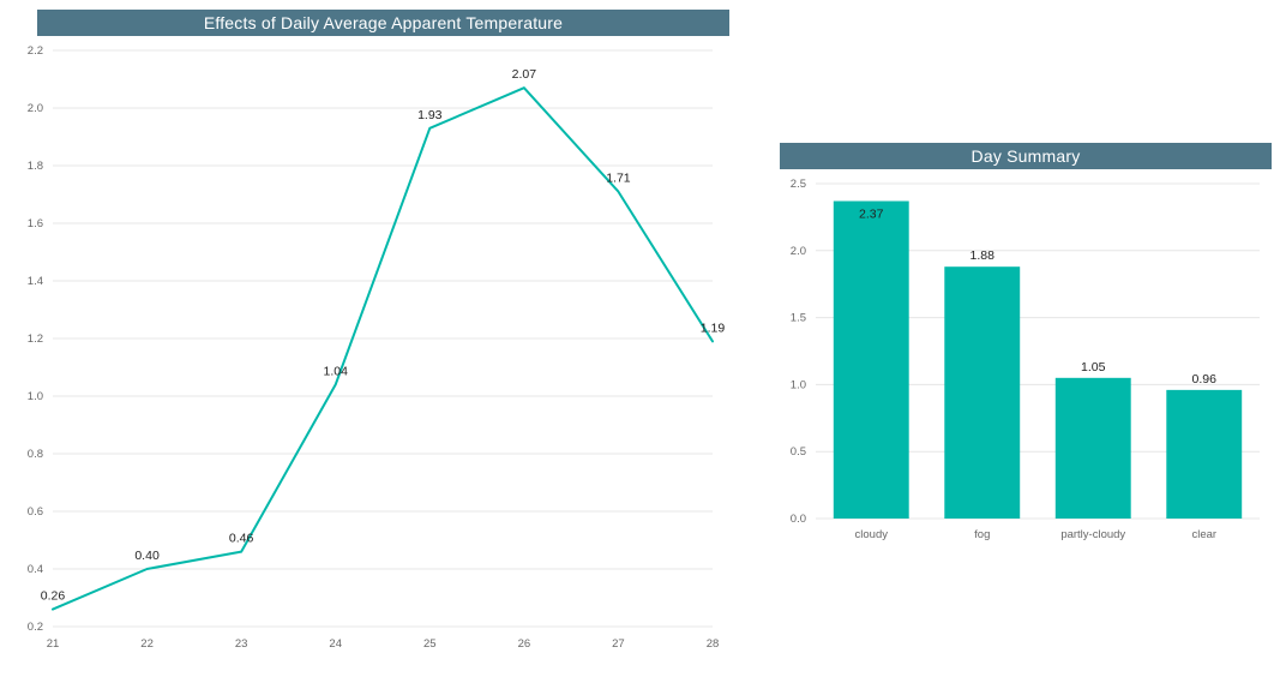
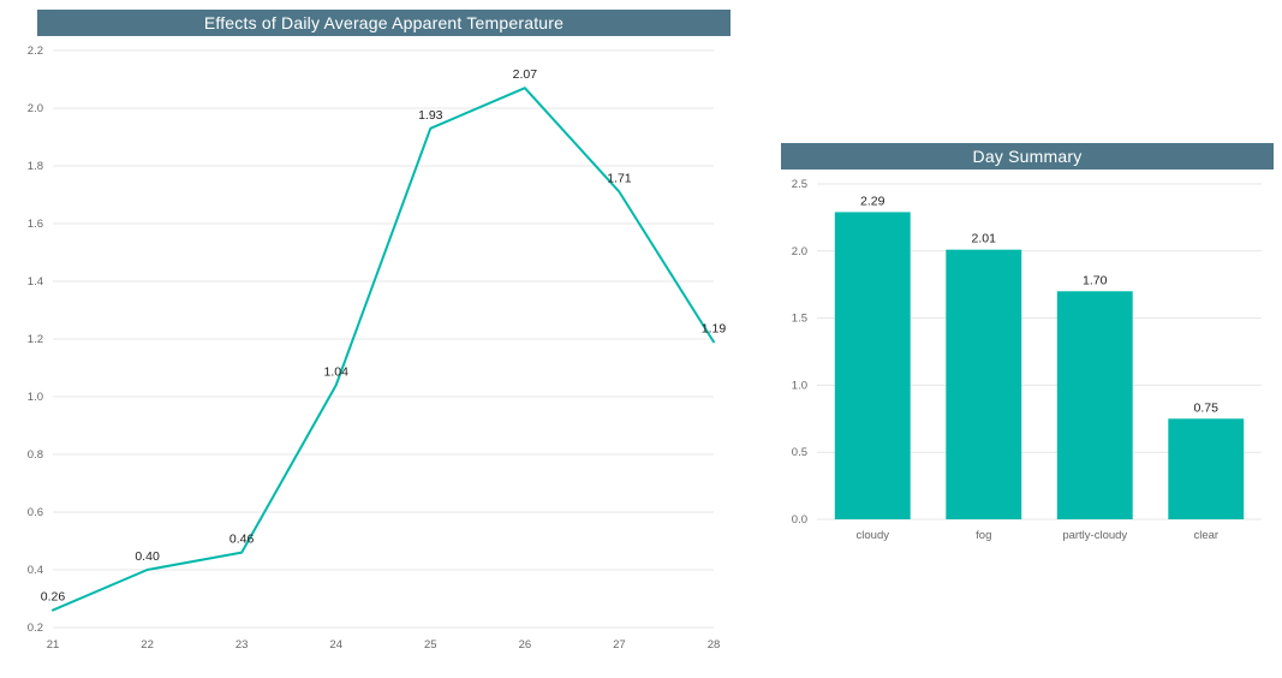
Day Summary/cloudy: 2.37 -> 2.29
Day Summary/fog: 1.88 -> 2.01
Day Summary/partly-cloudy: 1.05 -> 1.70
Day Summary/clear: 0.96 -> 0.75
